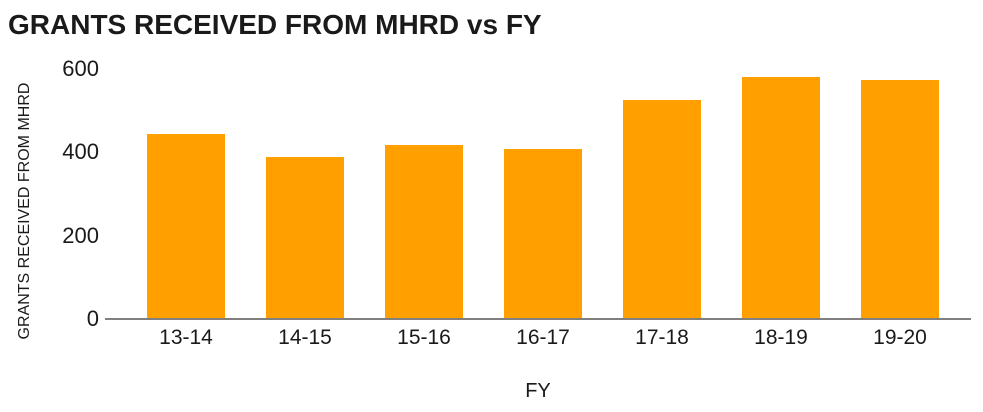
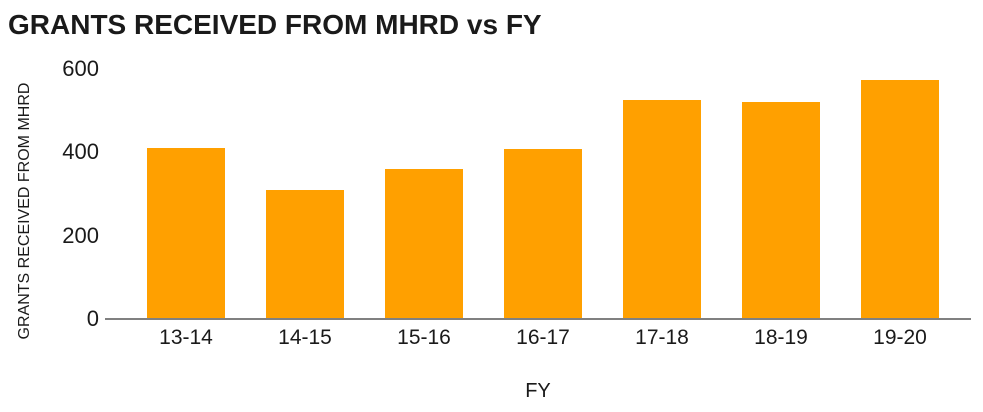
13-14: 440 -> 410
14-15: 390 -> 310
15-16: 420 -> 360
18-19: 580 -> 520
